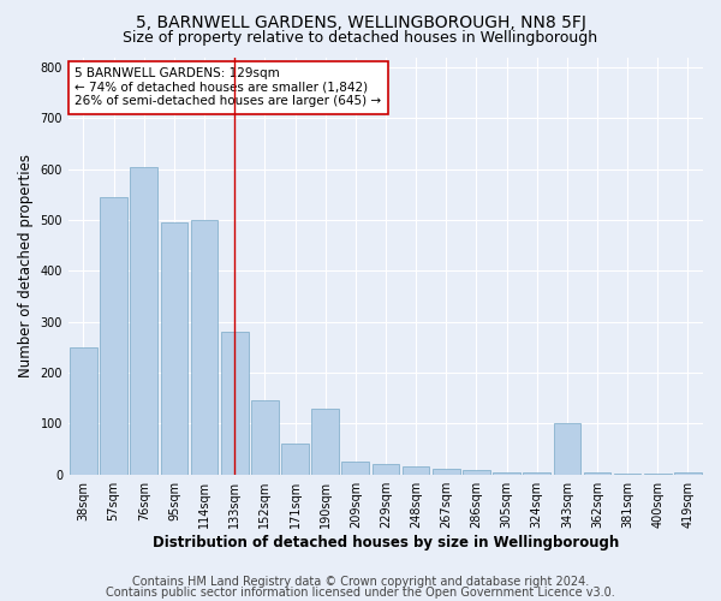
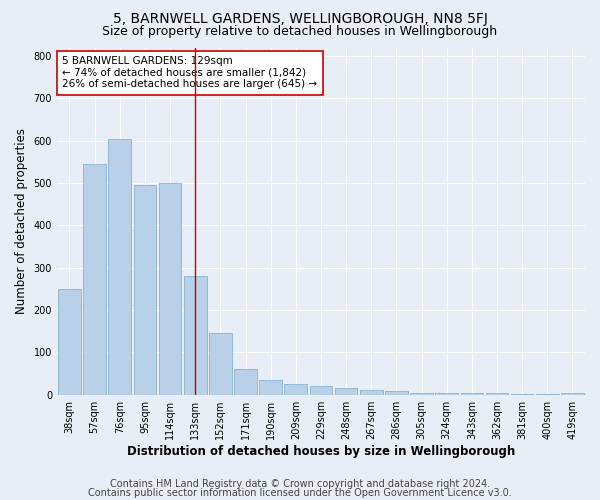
190sqm: 130 -> 35
343sqm: 100 -> 3
